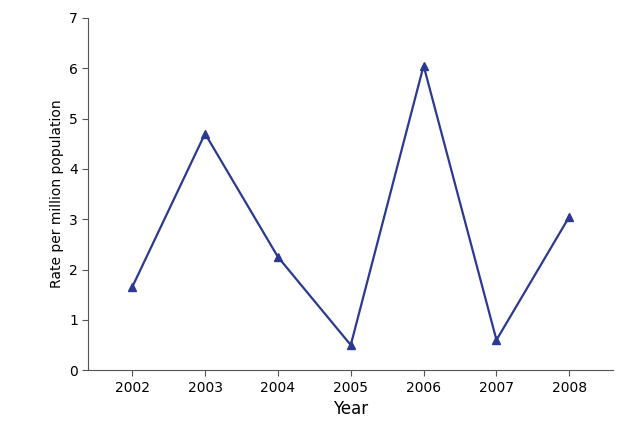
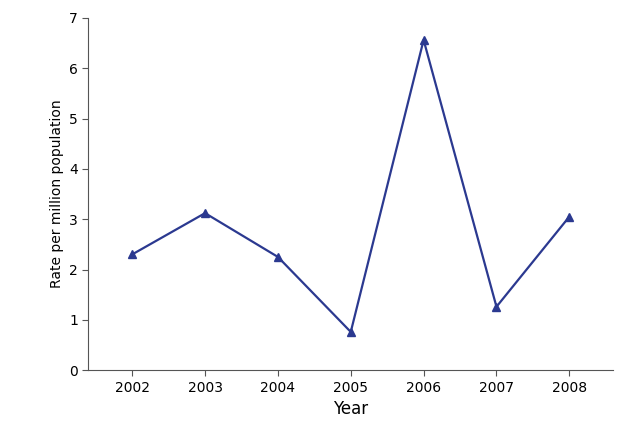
2002: 1.65 -> 2.30
2003: 4.70 -> 3.12
2005: 0.50 -> 0.76
2006: 6.05 -> 6.56
2007: 0.60 -> 1.26
